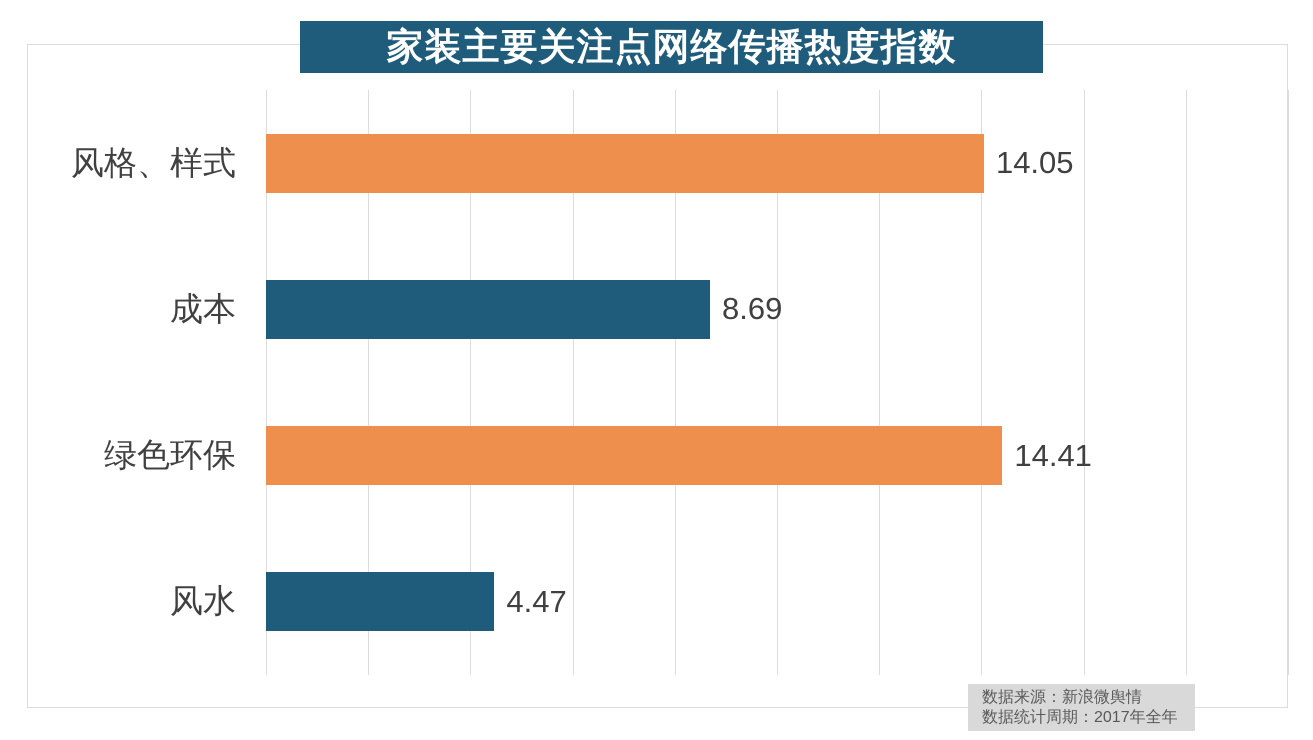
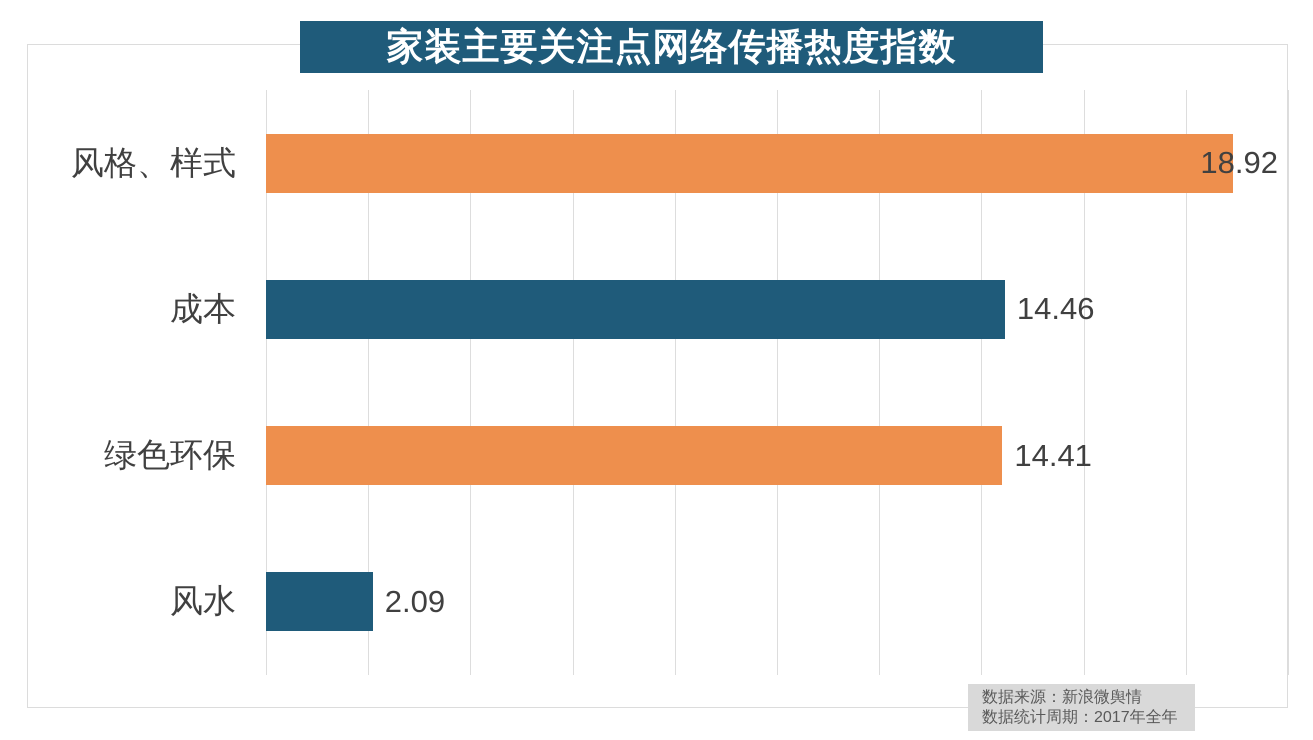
风格、样式: 14.05 -> 18.92
成本: 8.69 -> 14.46
风水: 4.47 -> 2.09
